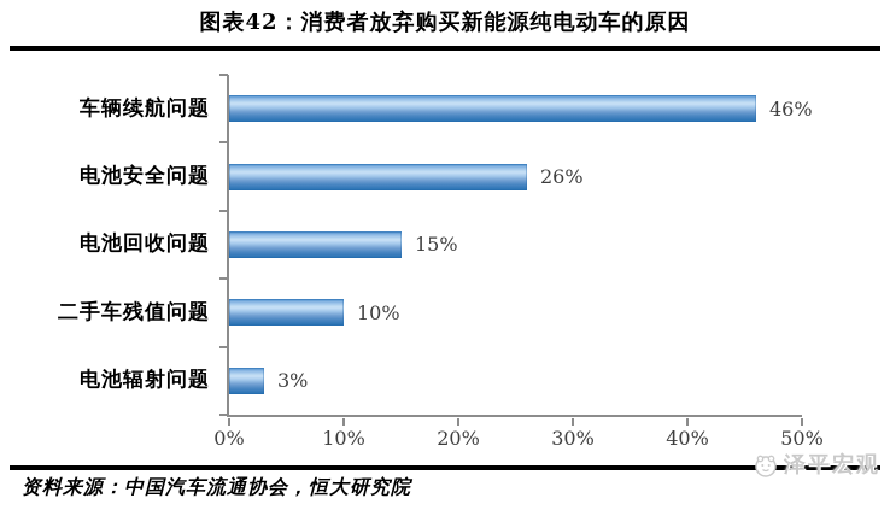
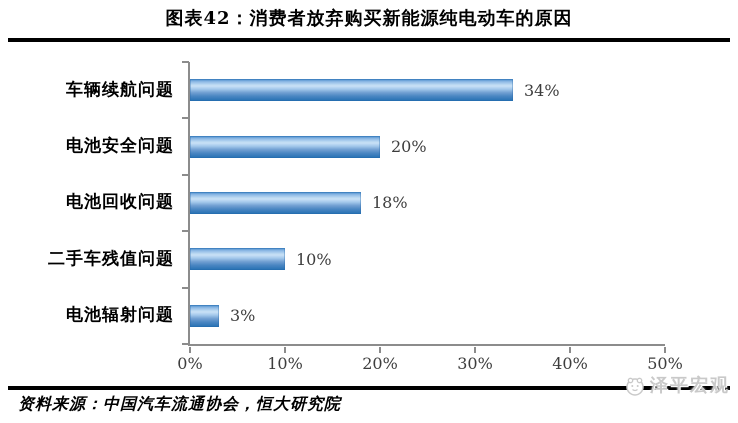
车辆续航问题: 46% -> 34%
电池安全问题: 26% -> 20%
电池回收问题: 15% -> 18%
